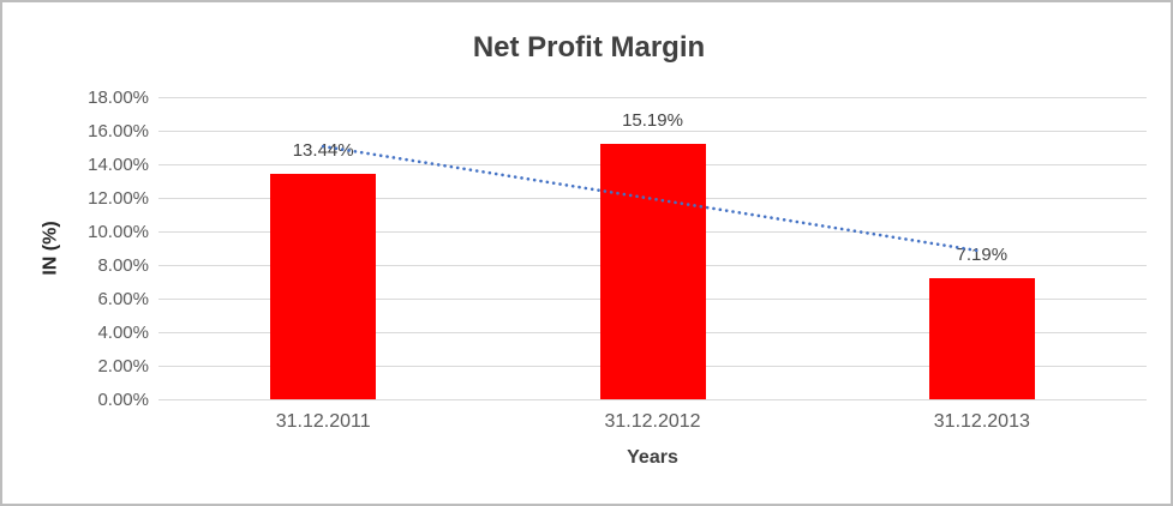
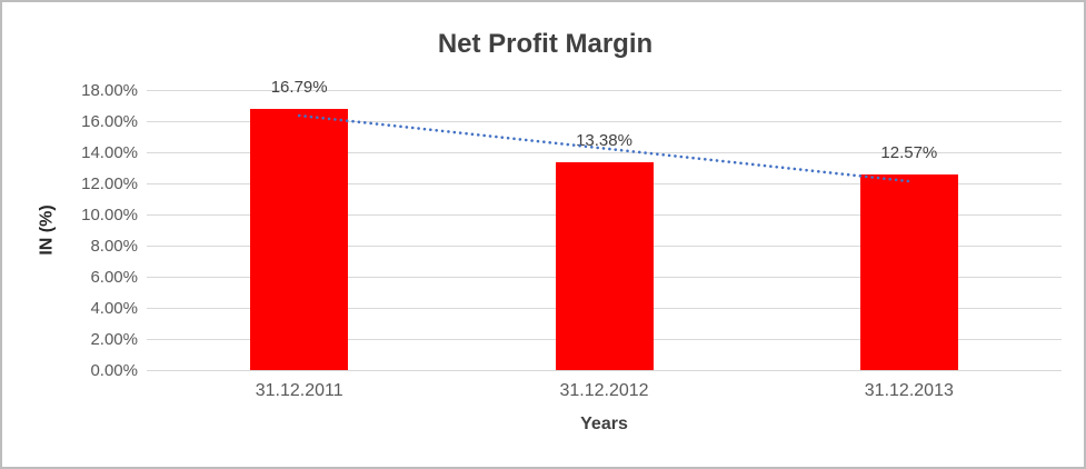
31.12.2011: 13.44% -> 16.79%
31.12.2012: 15.19% -> 13.38%
31.12.2013: 7.19% -> 12.57%
